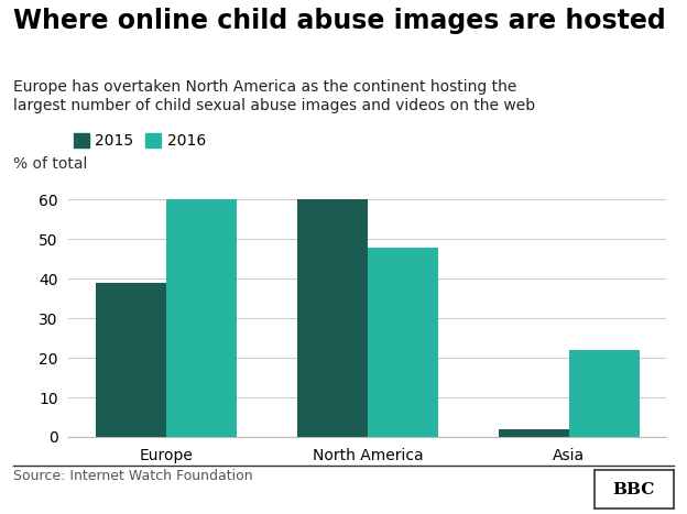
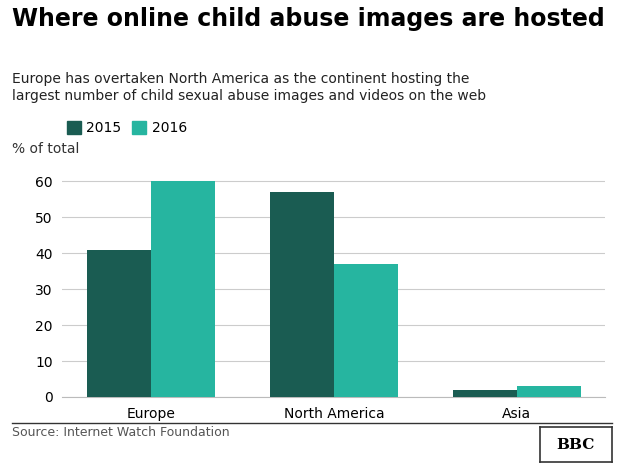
2015/Europe: 39 -> 41
2015/North America: 60 -> 57
2016/North America: 48 -> 37
2016/Asia: 22 -> 3
